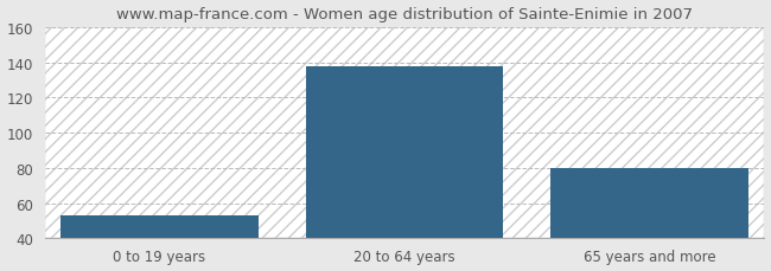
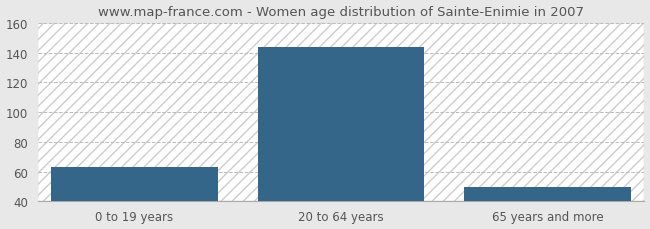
0 to 19 years: 53 -> 63
20 to 64 years: 138 -> 144
65 years and more: 80 -> 50
